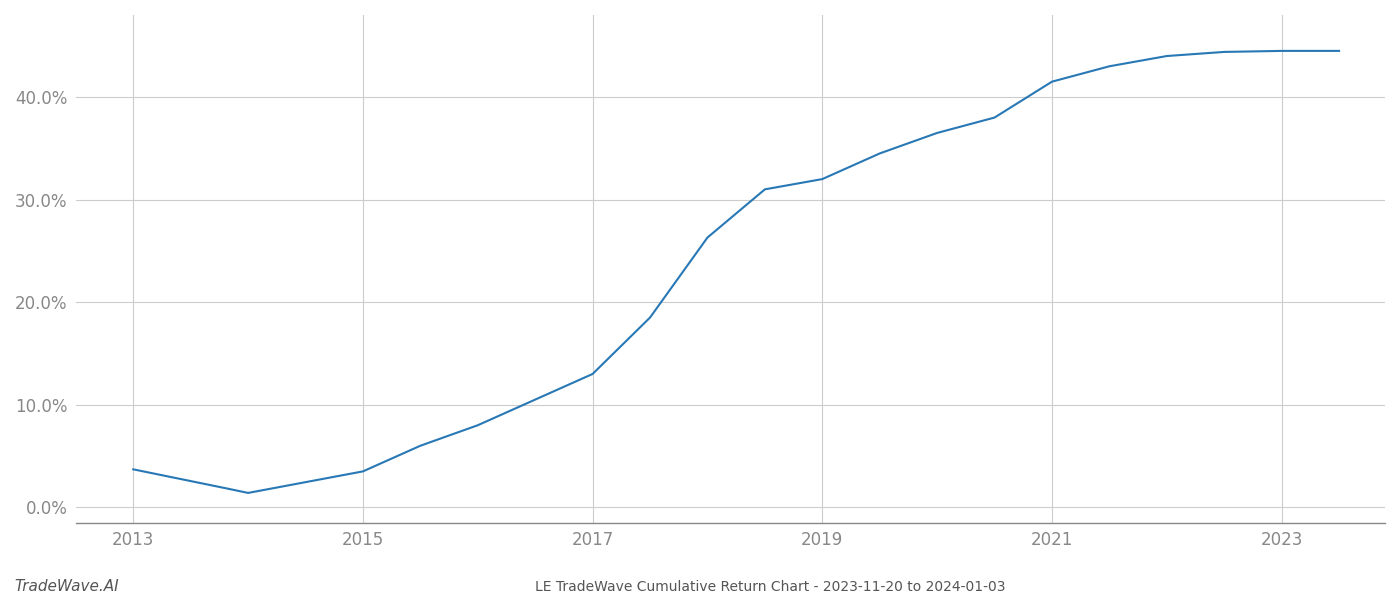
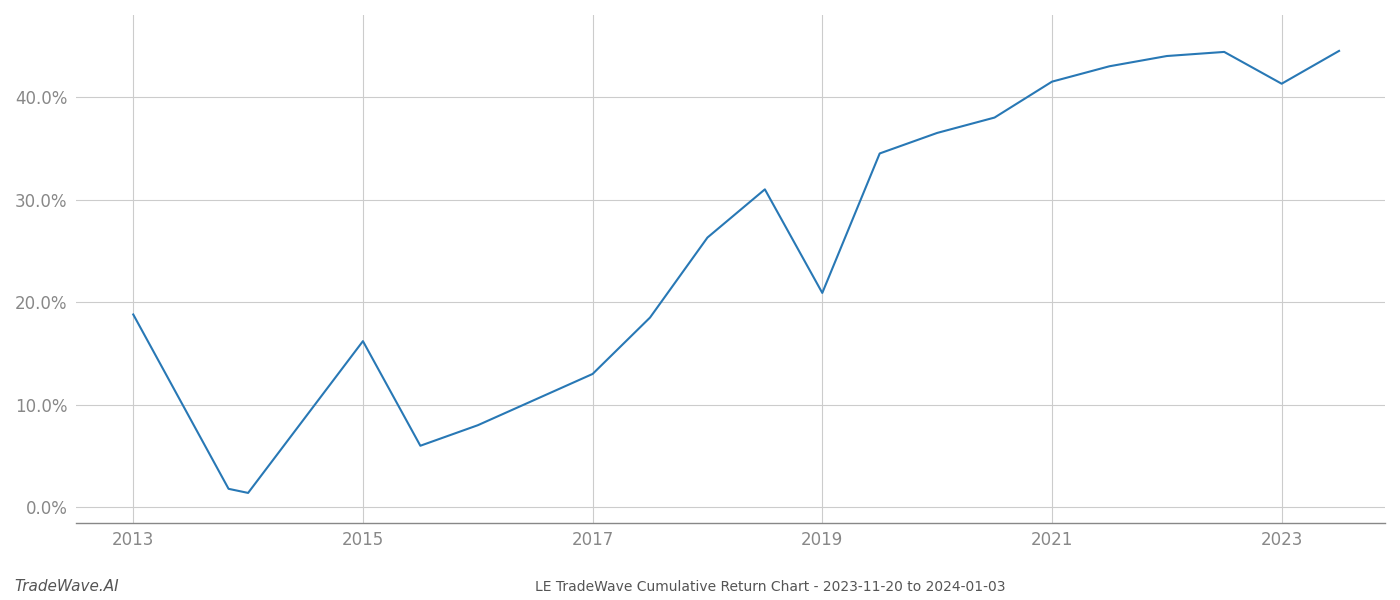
2013: 3.7% -> 18.8%
2015: 3.5% -> 16.2%
2019: 32.0% -> 20.9%
2023: 44.5% -> 41.3%
